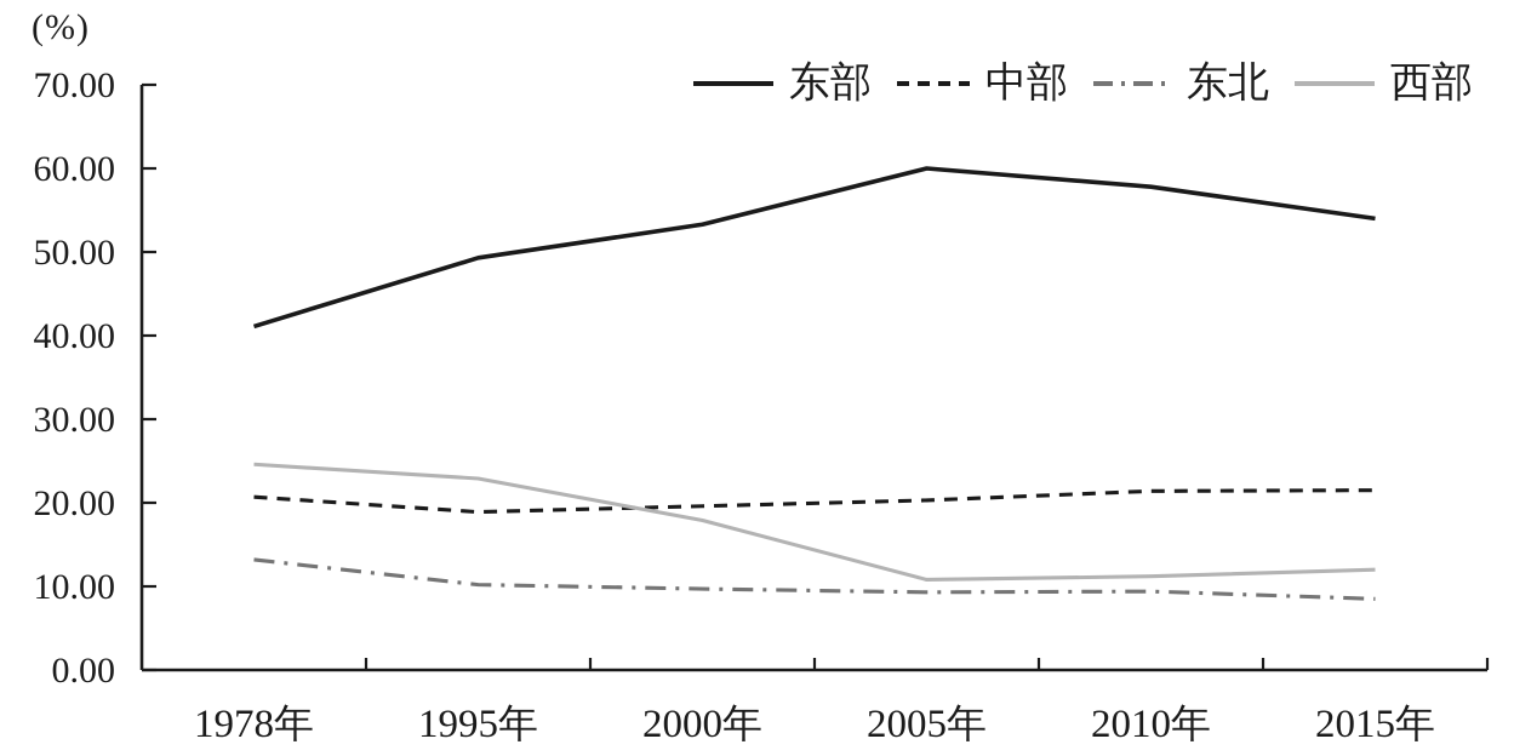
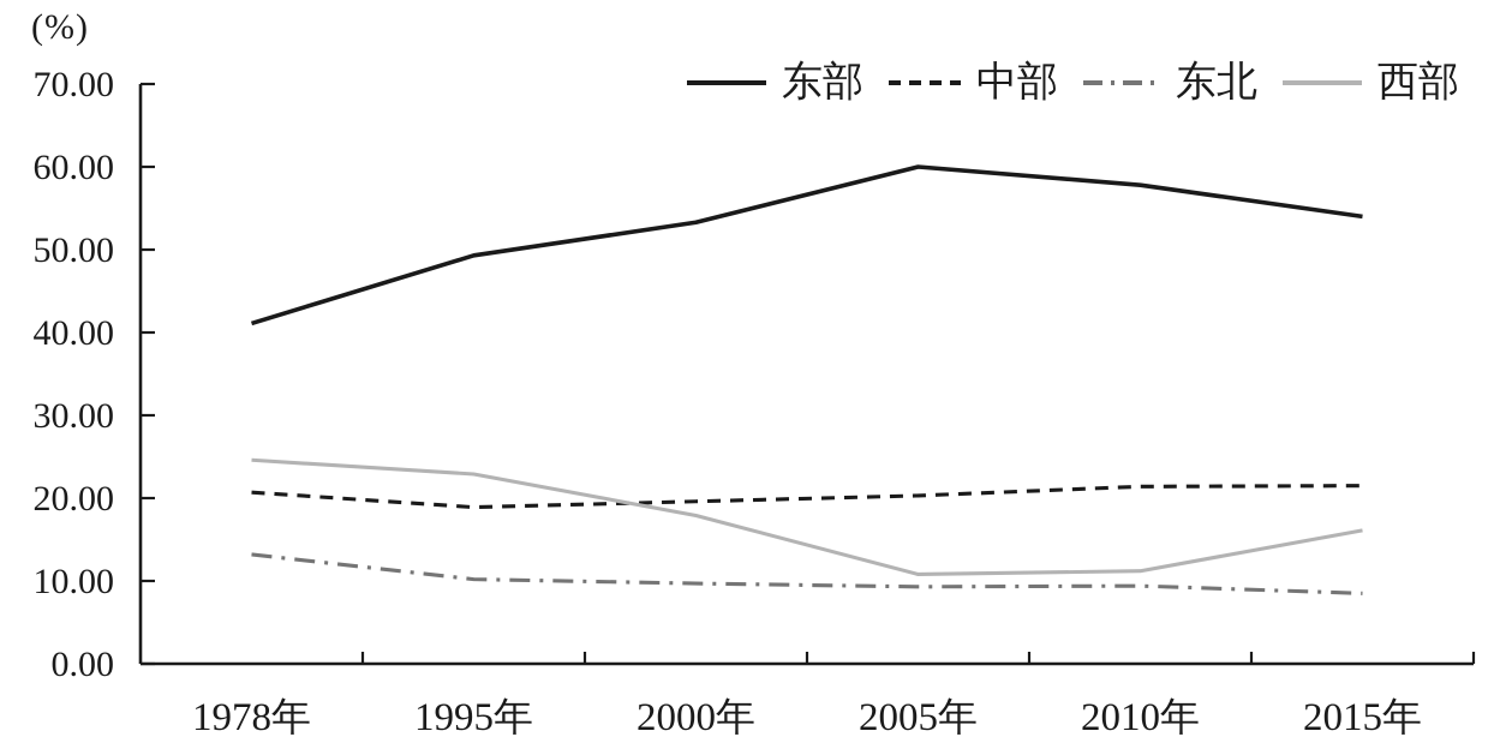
西部/2015年: 12 -> 16
